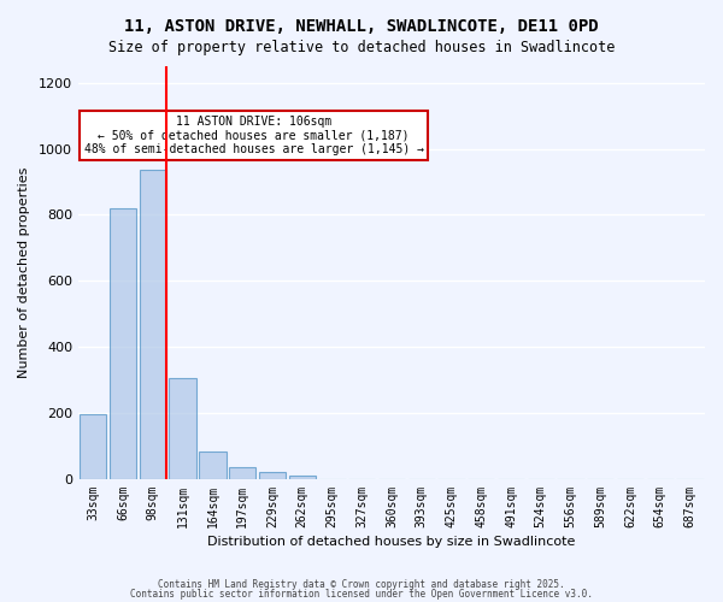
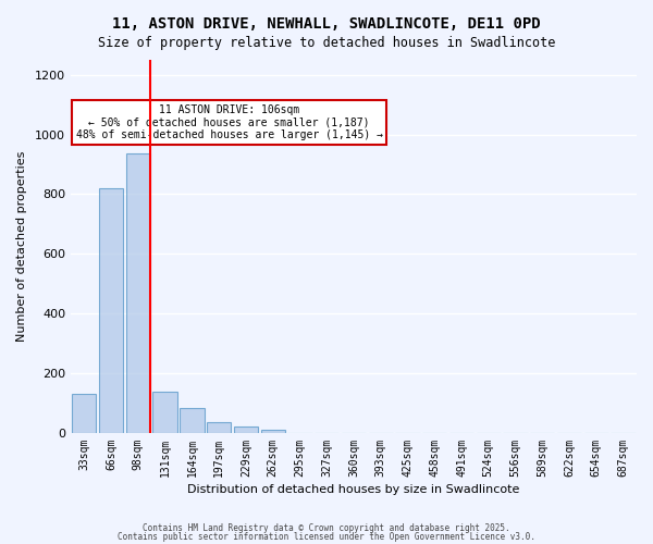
33sqm: 195 -> 130
131sqm: 305 -> 140
